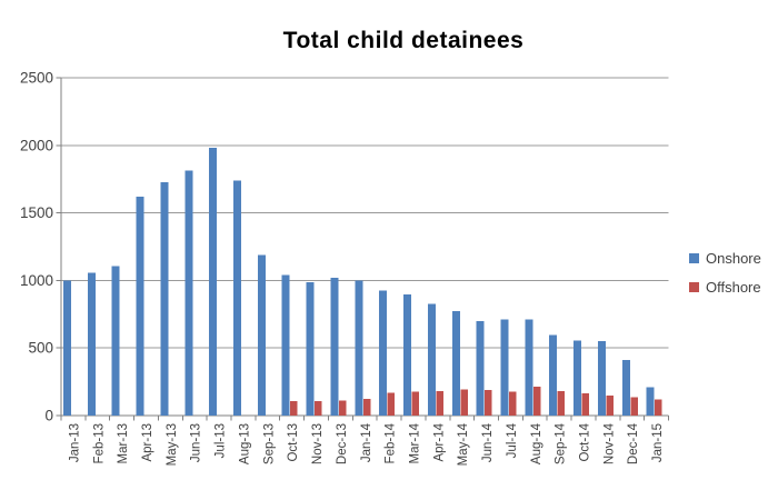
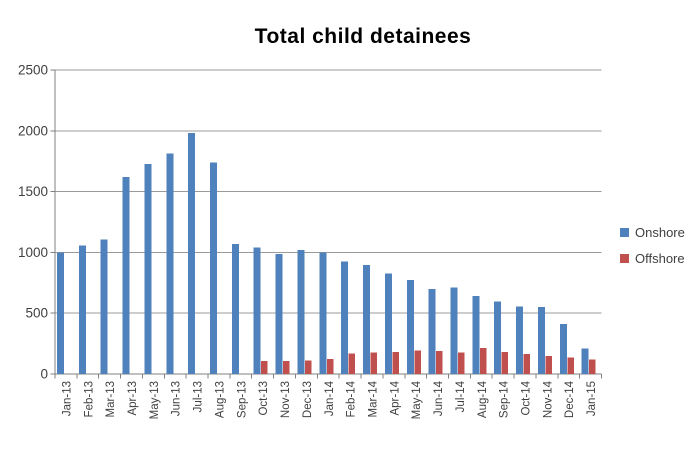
Onshore/Sep-13: 1190 -> 1070
Onshore/Aug-14: 710 -> 640
